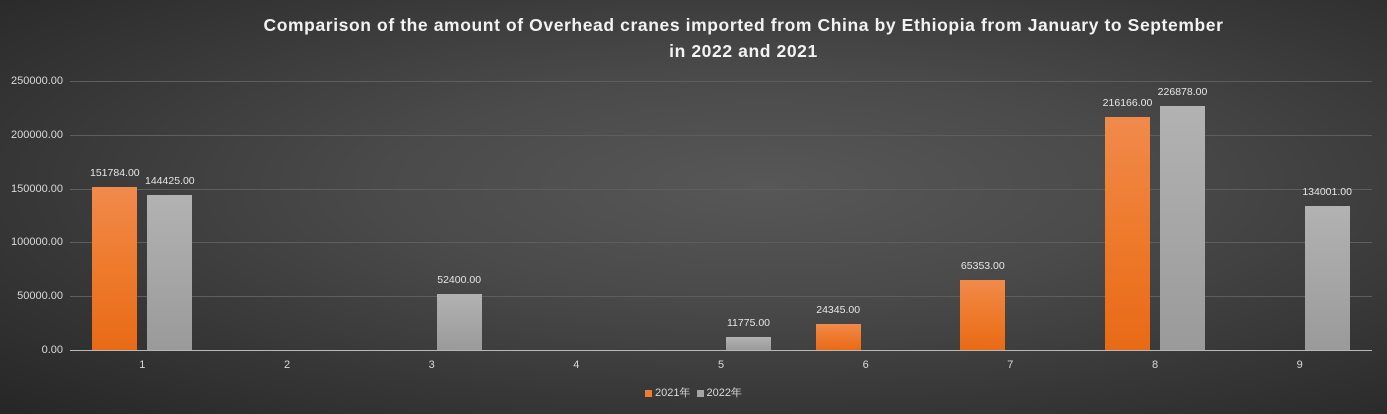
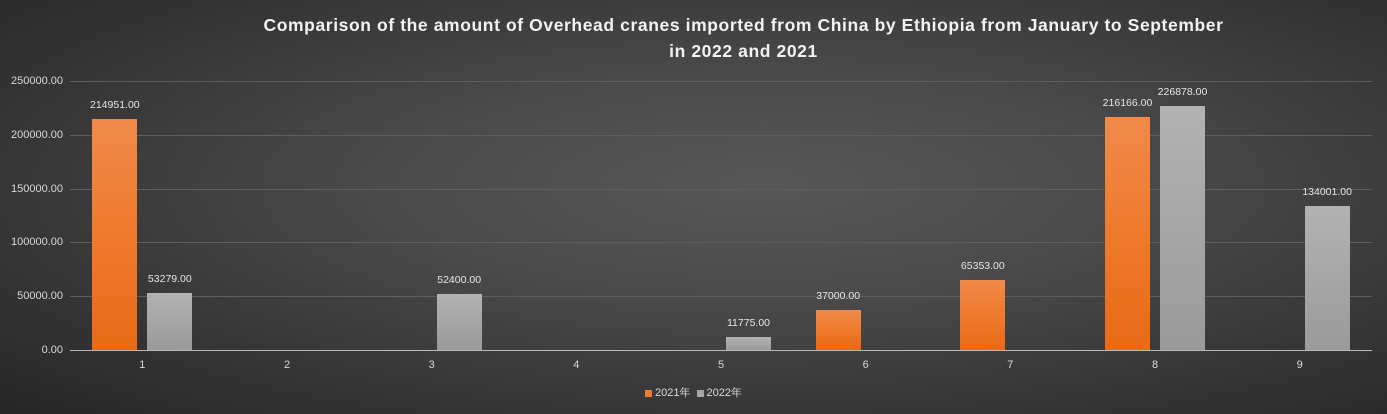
2021年/1: 151784.00 -> 214951.00
2022年/1: 144425.00 -> 53279.00
2021年/6: 24345.00 -> 37000.00
